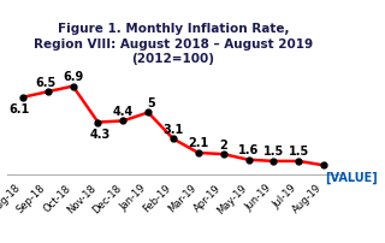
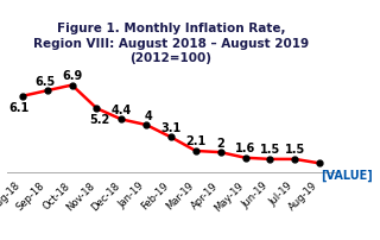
Nov-18: 4.3 -> 5.2
Jan-19: 5 -> 4
